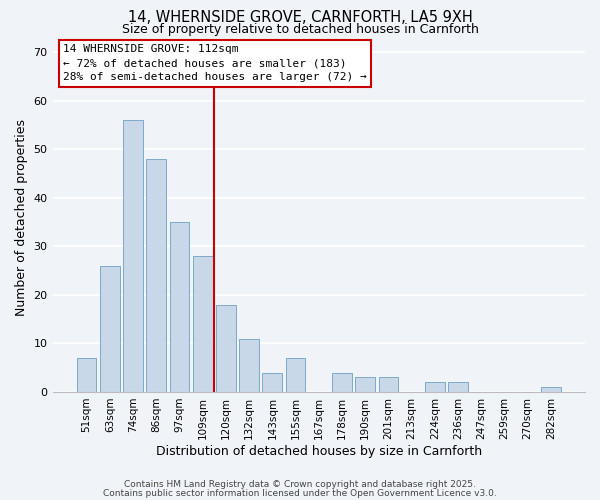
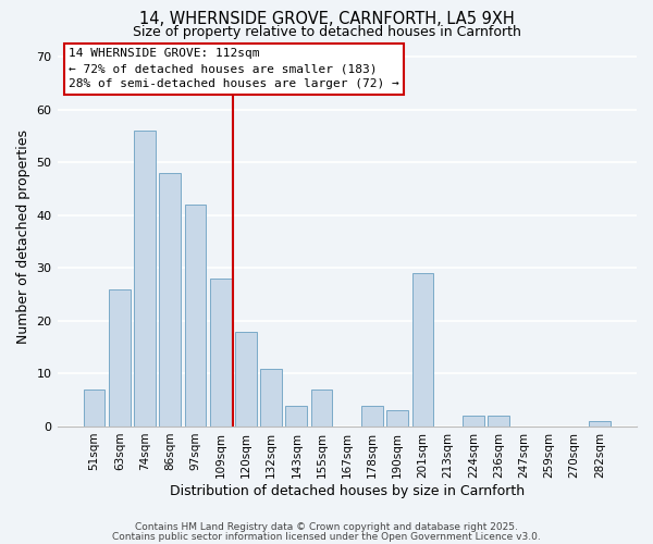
97sqm: 35 -> 42
201sqm: 3 -> 29
